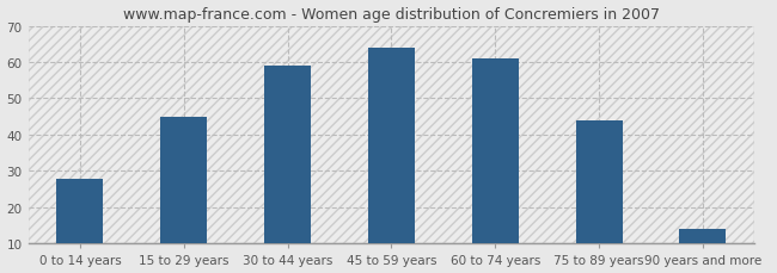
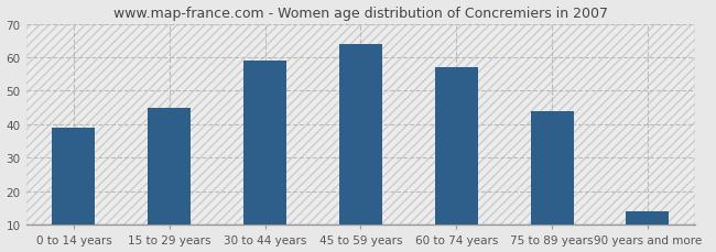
0 to 14 years: 28 -> 39
60 to 74 years: 61 -> 57
